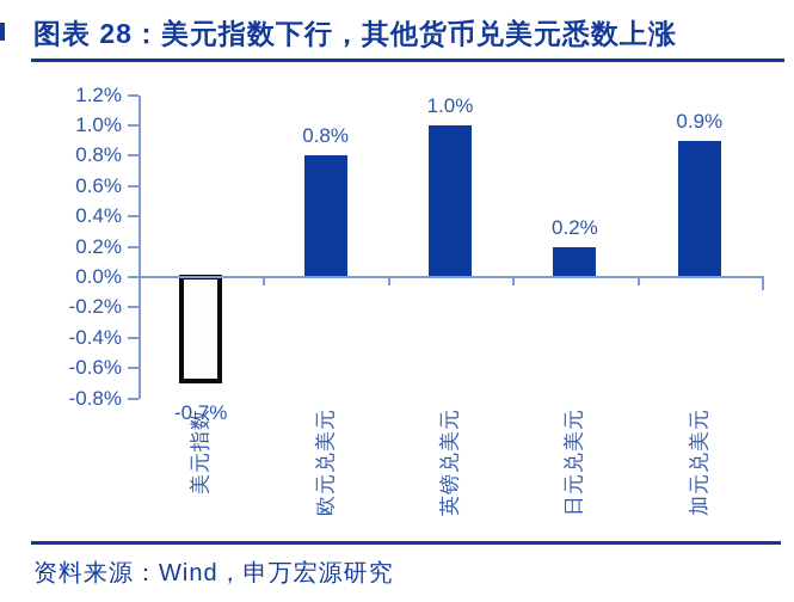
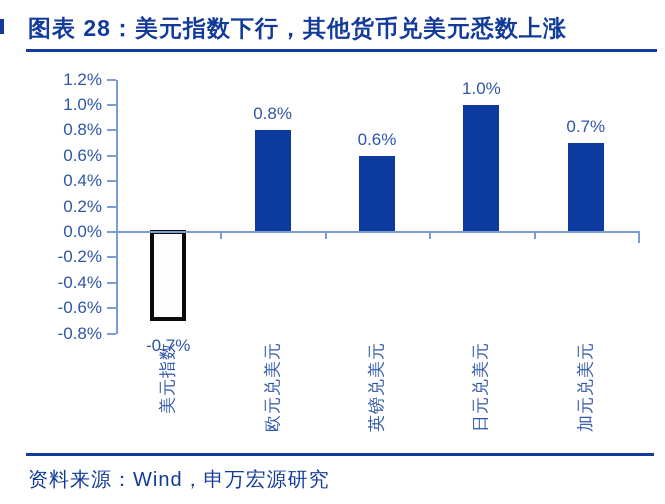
英镑兑美元: 1.0% -> 0.6%
日元兑美元: 0.2% -> 1.0%
加元兑美元: 0.9% -> 0.7%
